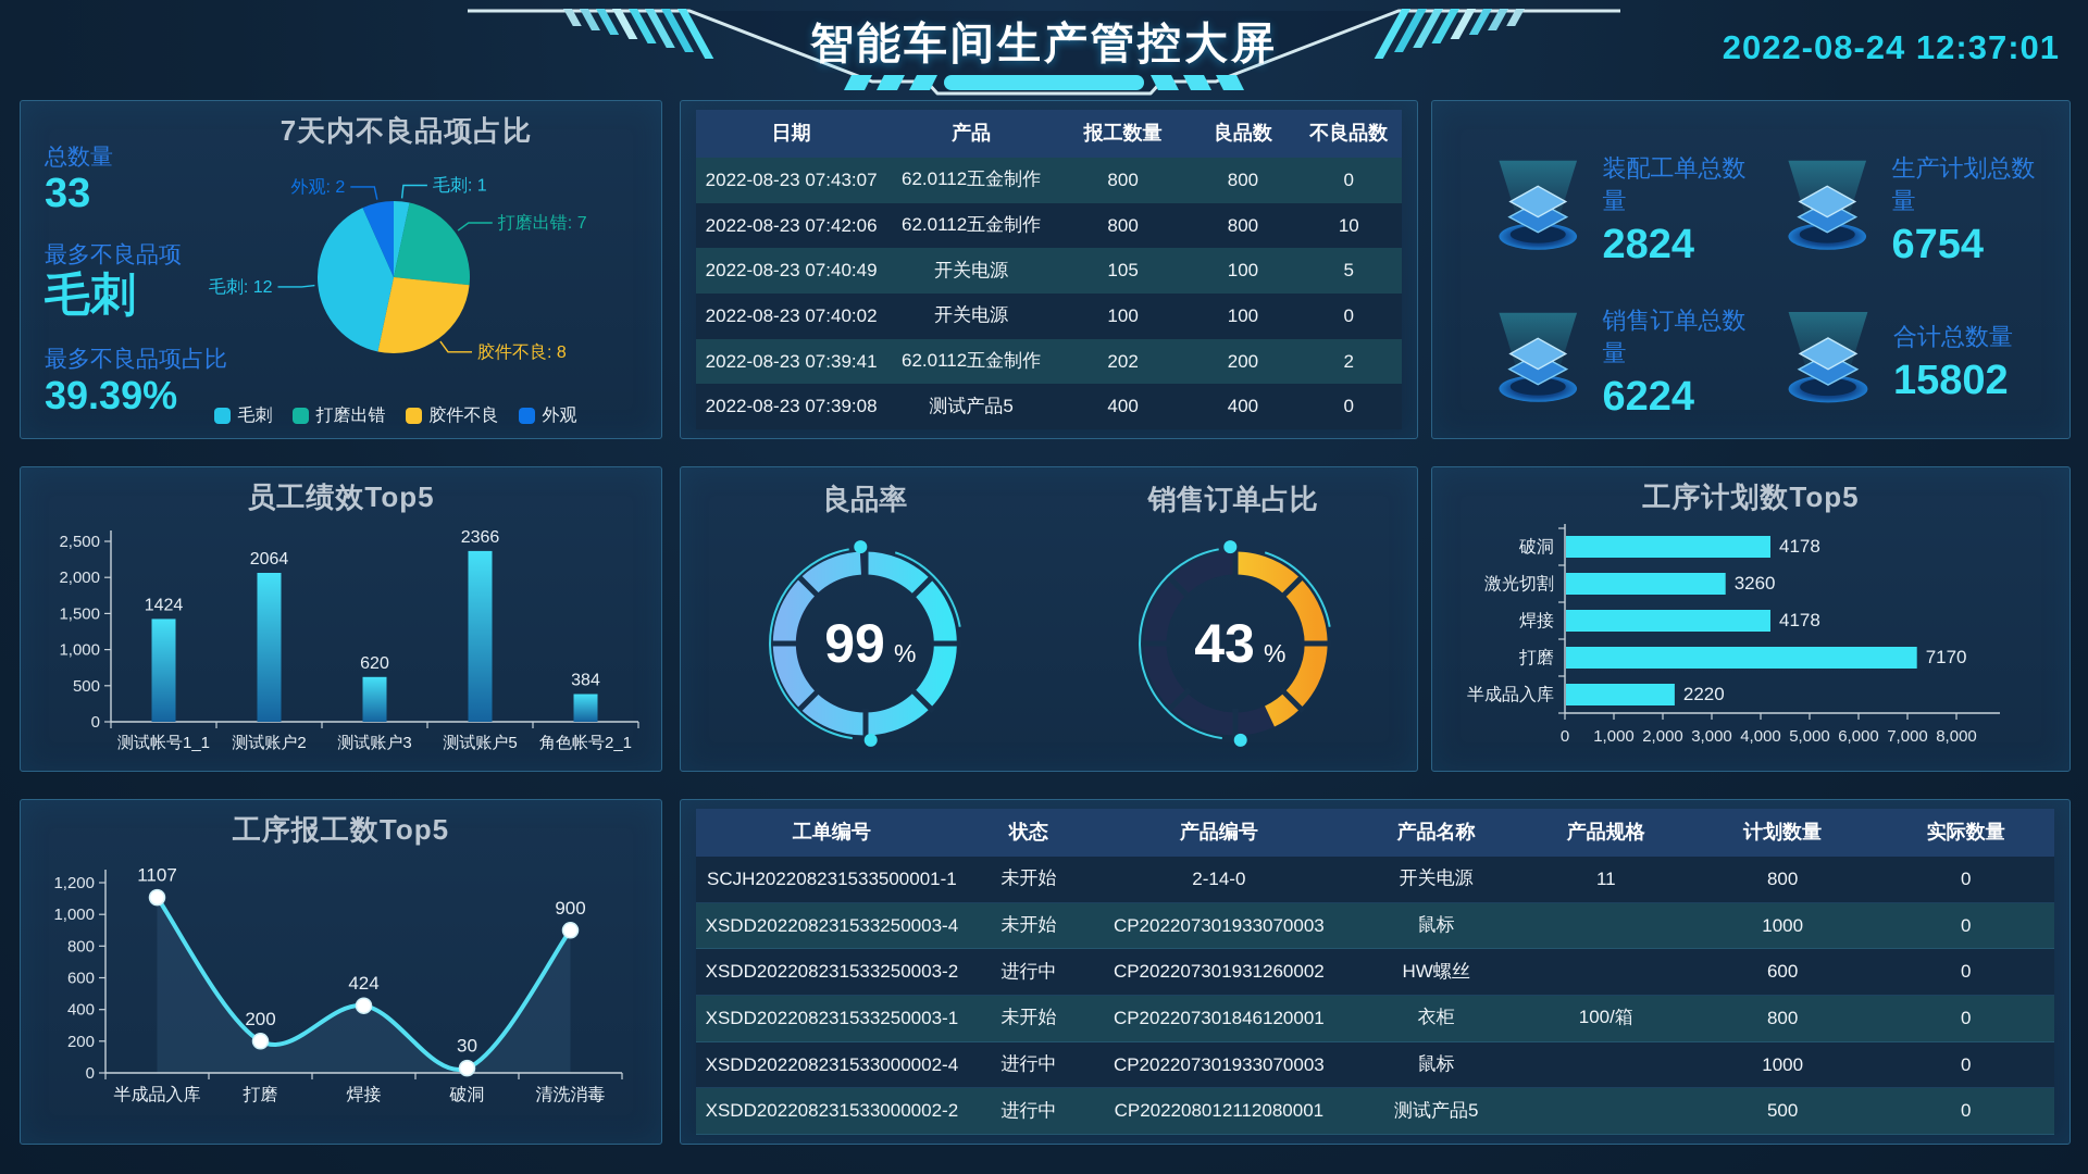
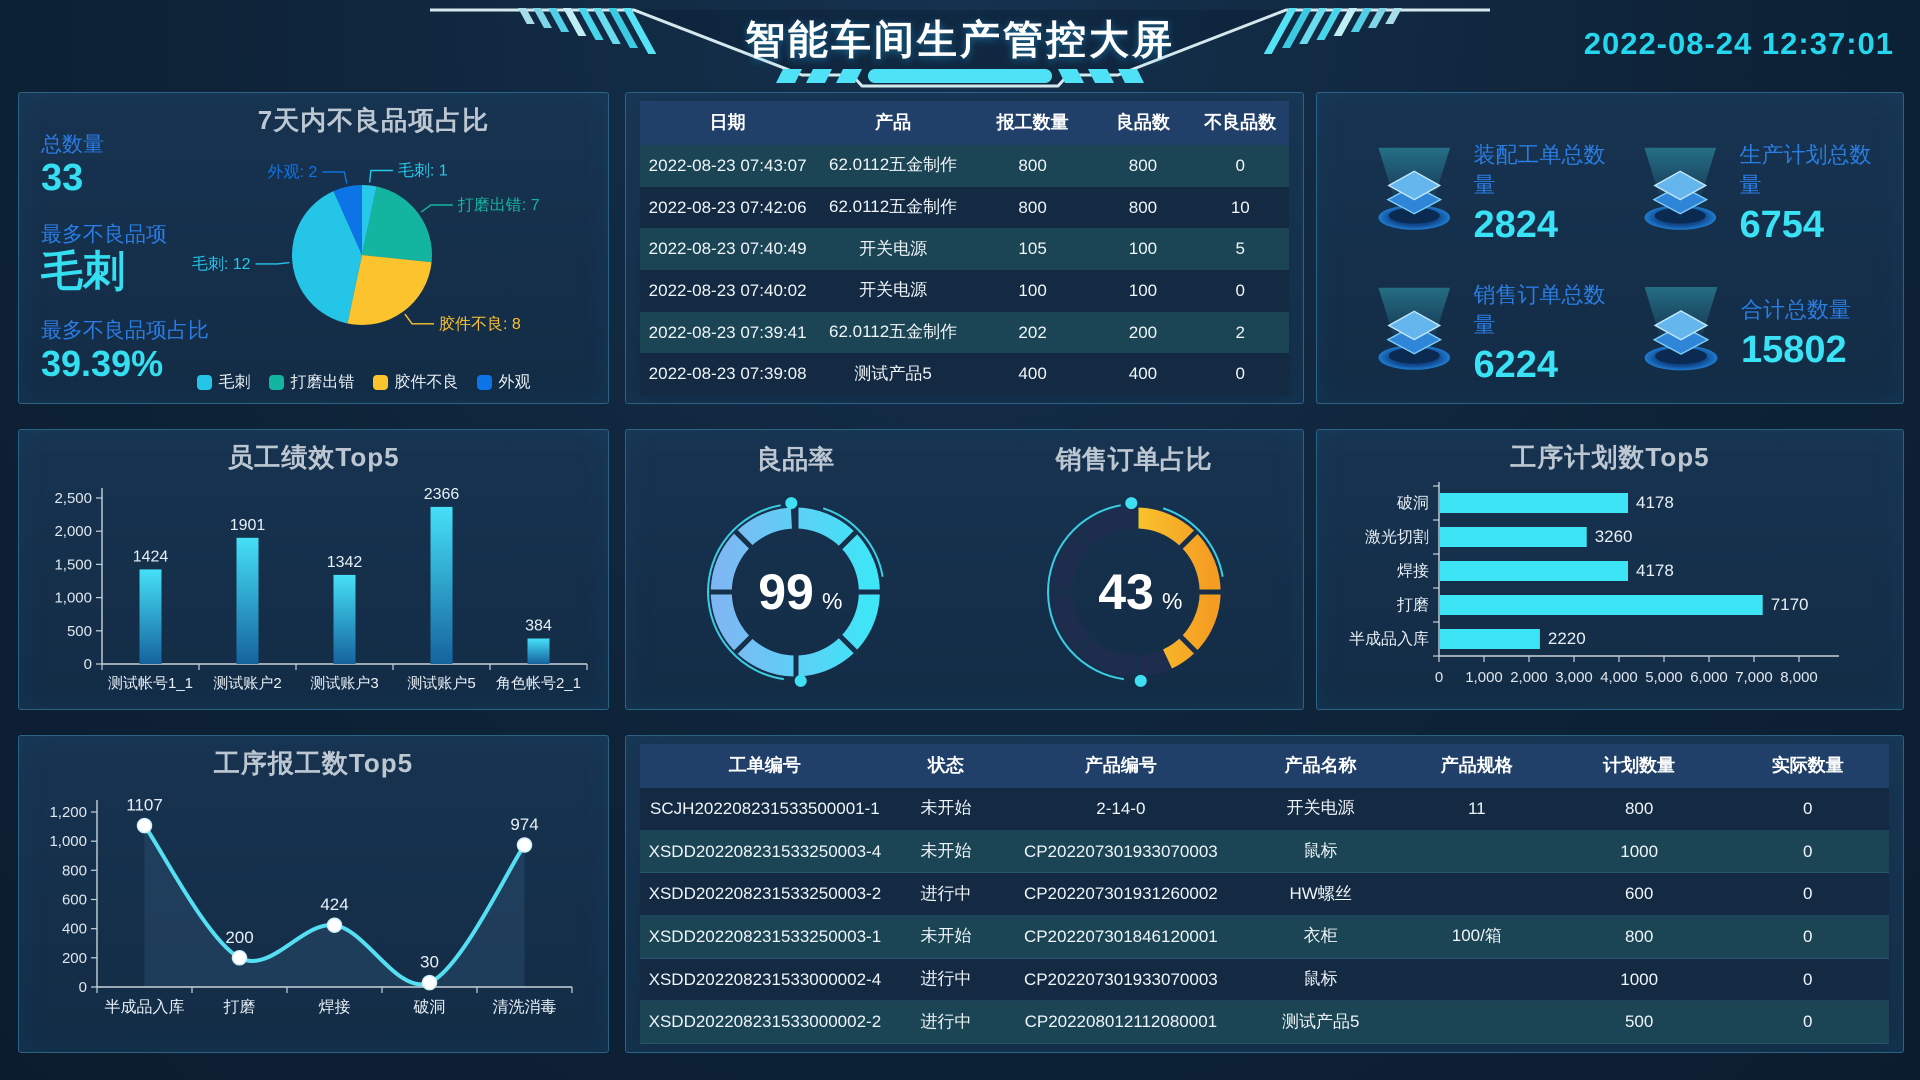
员工绩效Top5/测试账户2: 2064 -> 1901
员工绩效Top5/测试账户3: 620 -> 1342
工序报工数Top5/清洗消毒: 900 -> 974
